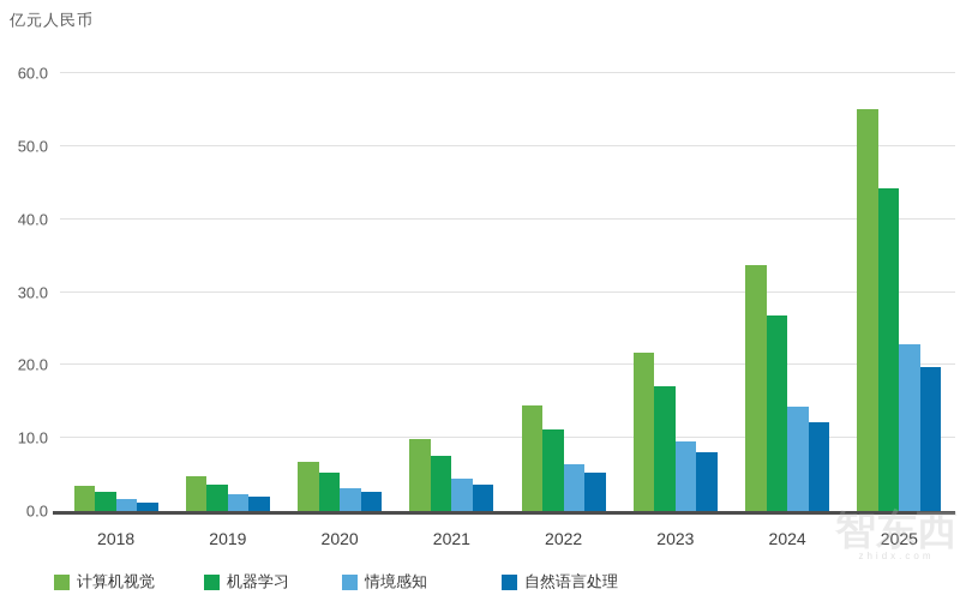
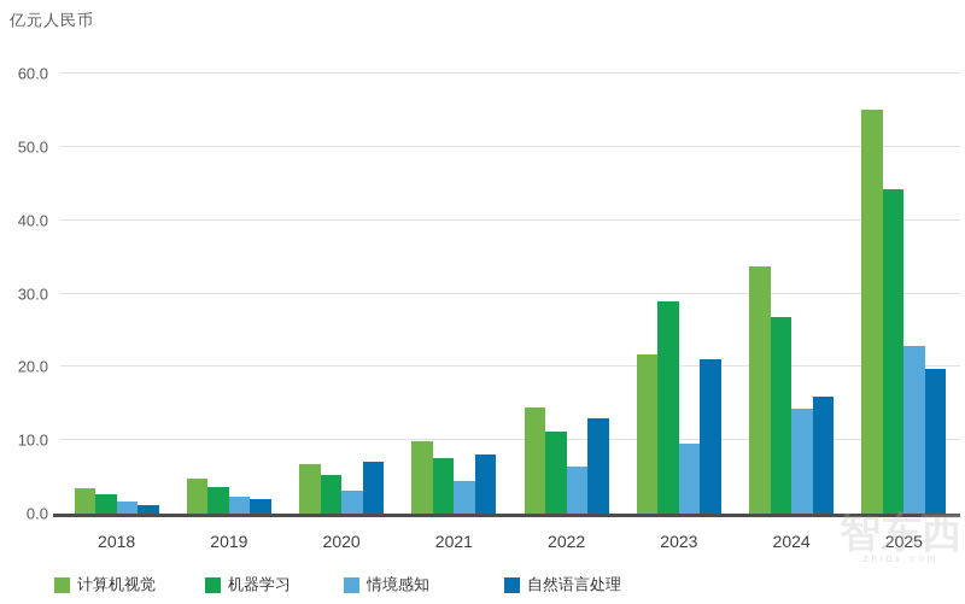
自然语言处理/2020: 3 -> 7
自然语言处理/2021: 4 -> 8
自然语言处理/2022: 5 -> 13
机器学习/2023: 17 -> 29
自然语言处理/2023: 8 -> 21
自然语言处理/2024: 12 -> 16
